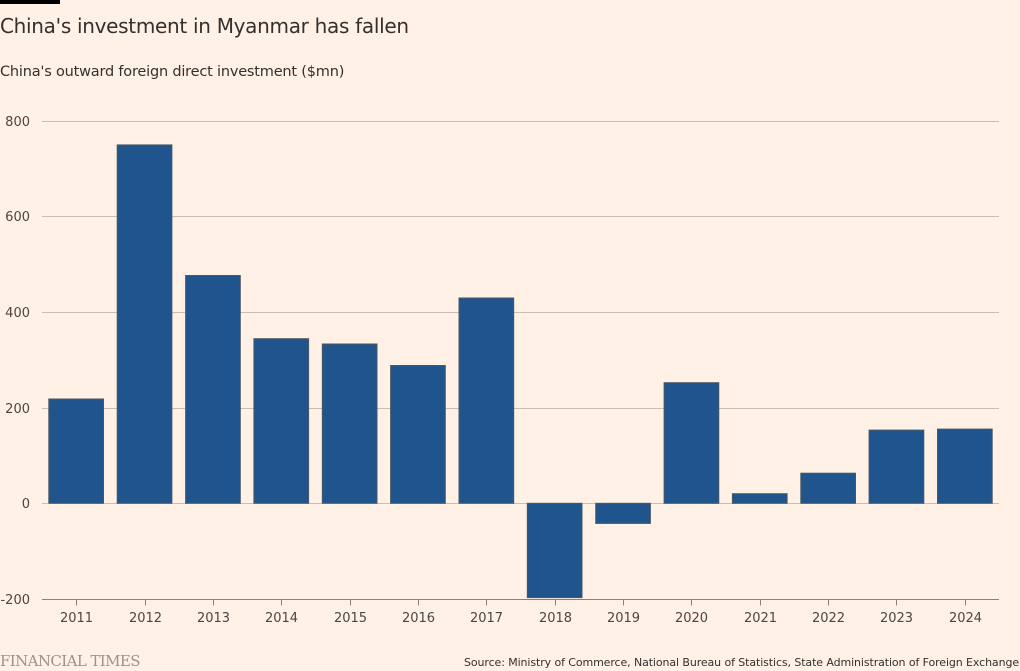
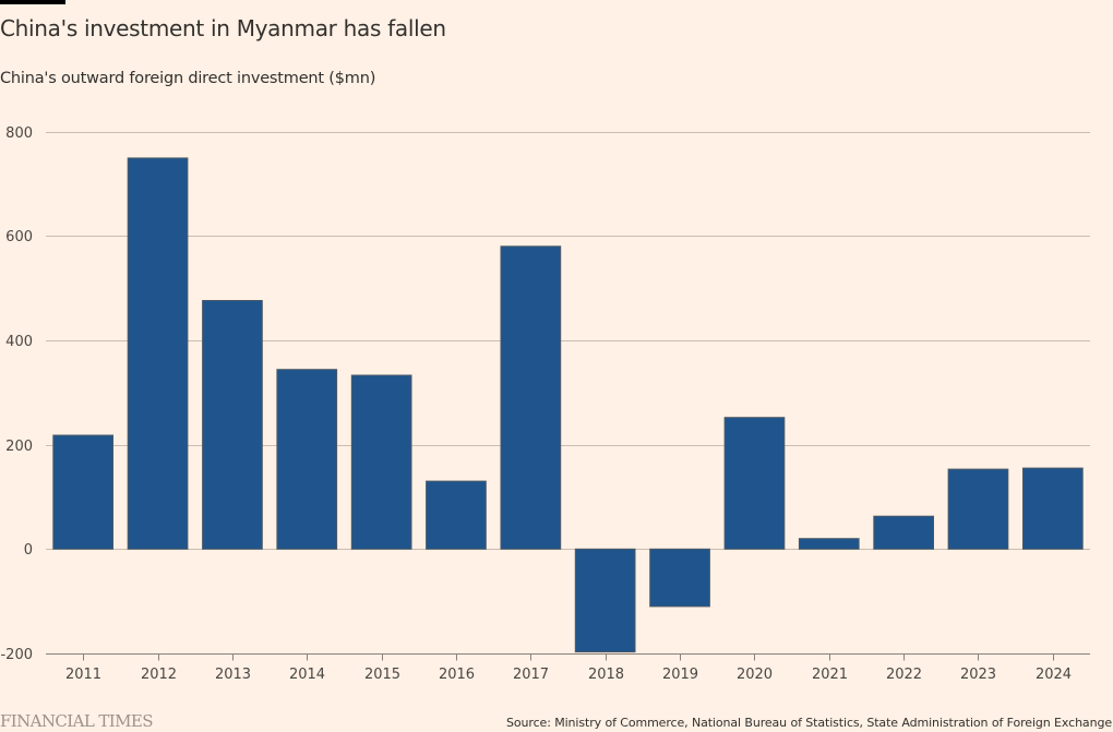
2016: 290 -> 130
2017: 430 -> 580
2019: -40 -> -110
